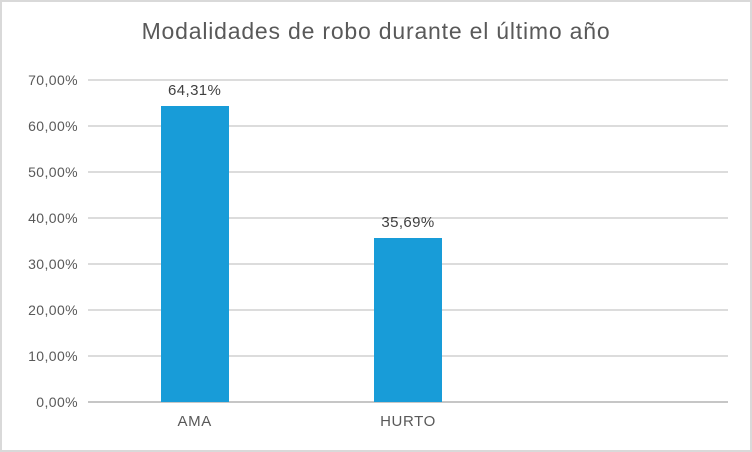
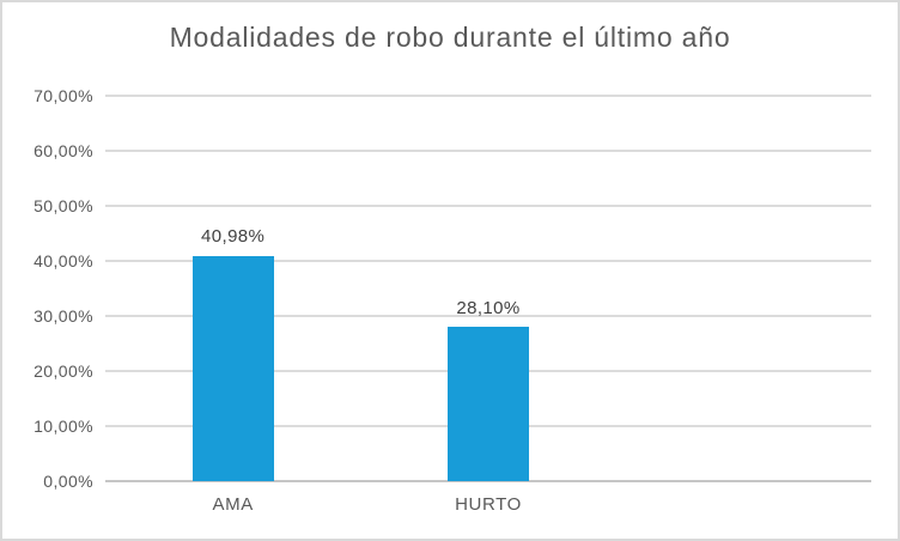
AMA: 64,31% -> 40,98%
HURTO: 35,69% -> 28,10%
